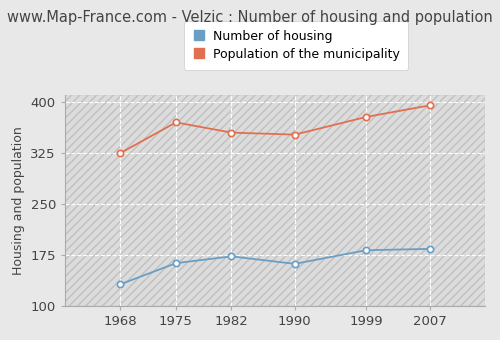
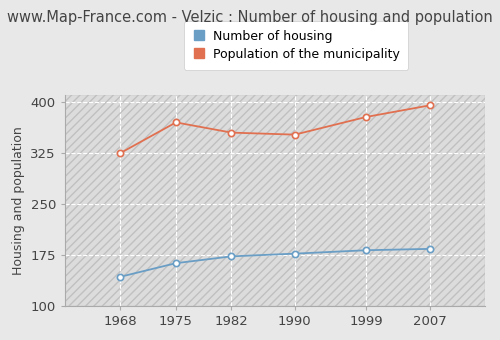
Number of housing/1968: 132 -> 143
Number of housing/1990: 162 -> 177
